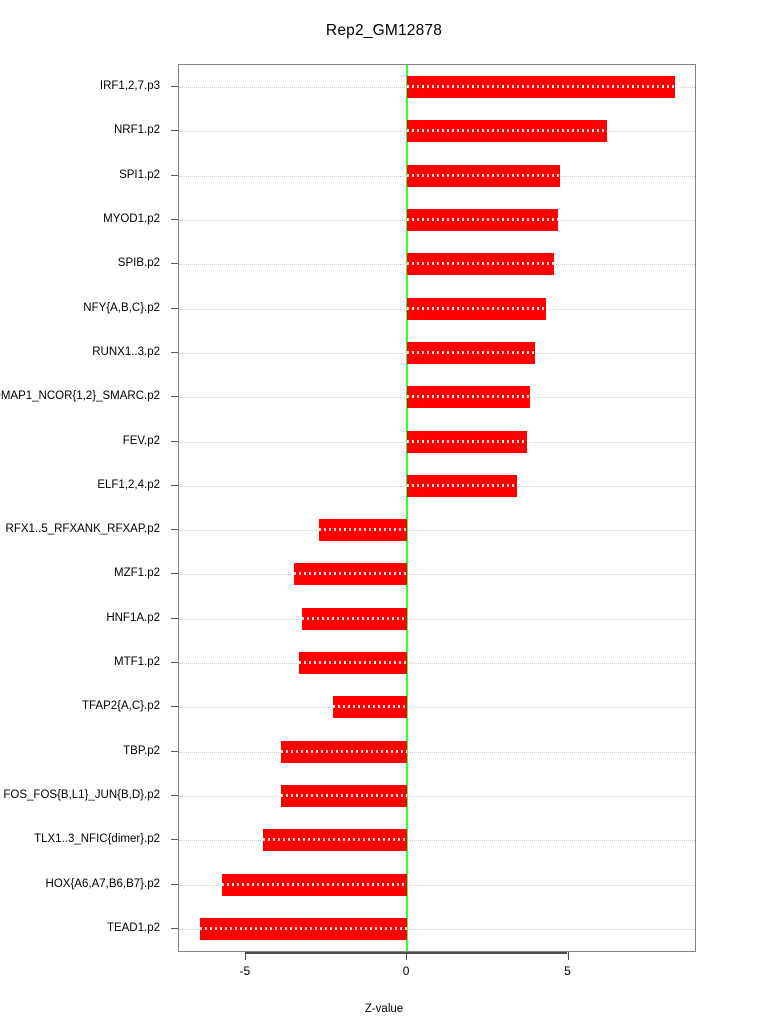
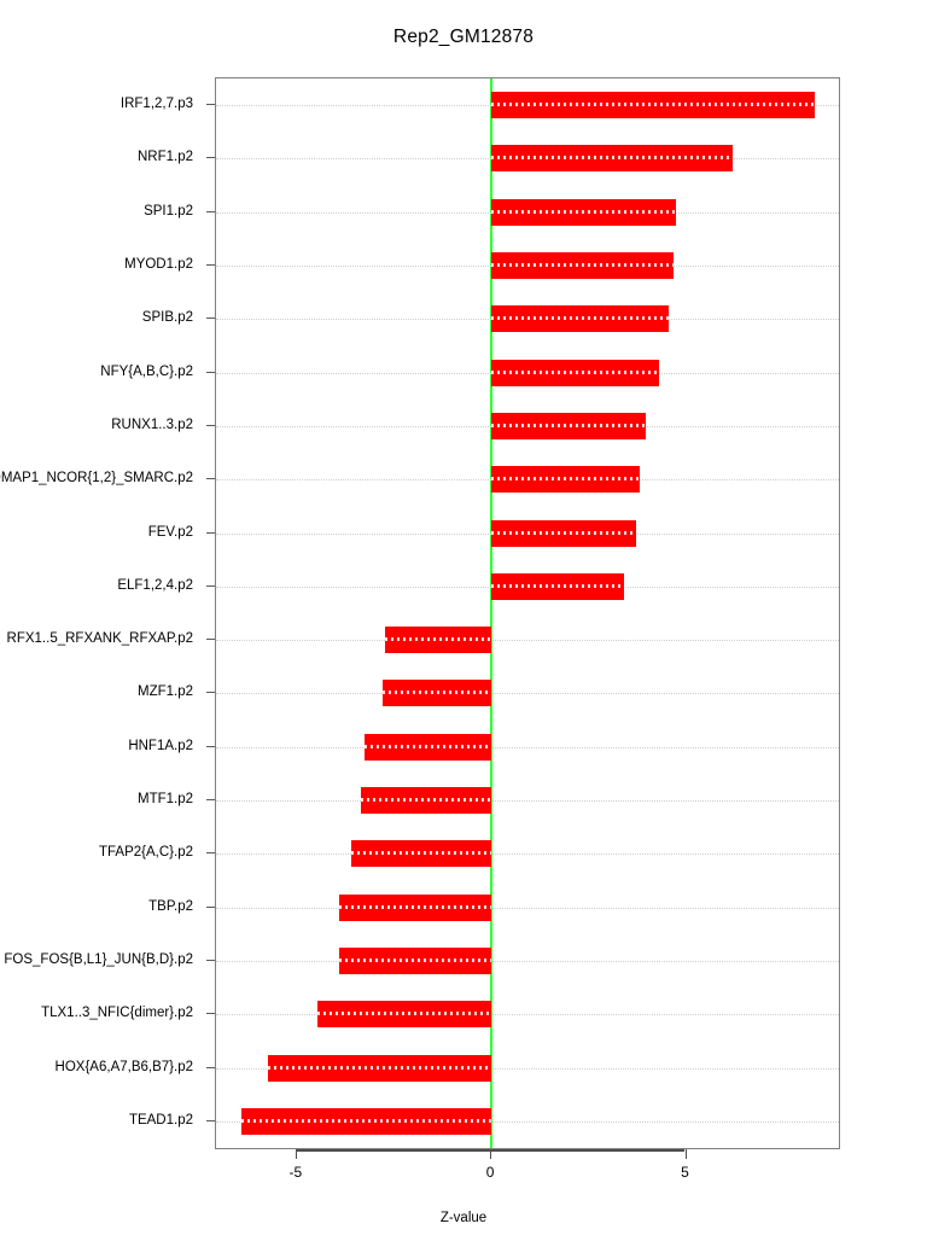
MZF1.p2: -3.5 -> -2.8
TFAP2{A,C}.p2: -2.3 -> -3.6
